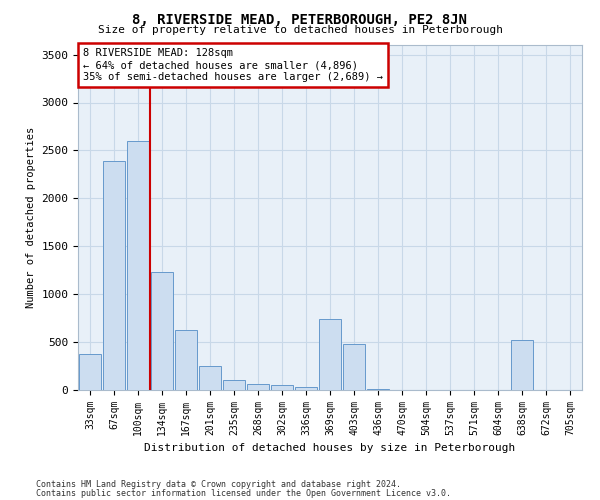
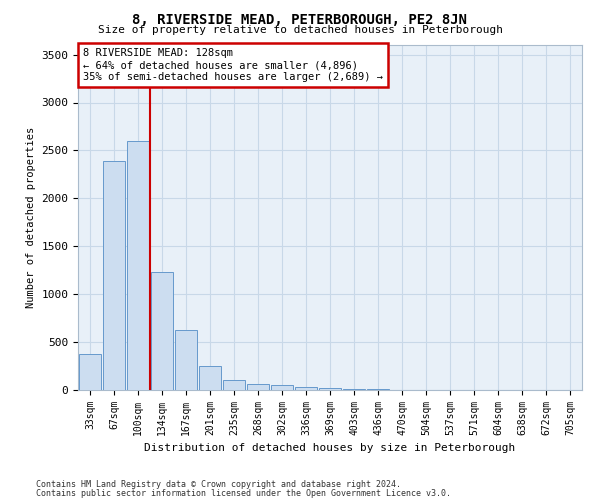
369sqm: 740 -> 20
403sqm: 480 -> 10
638sqm: 520 -> 0
